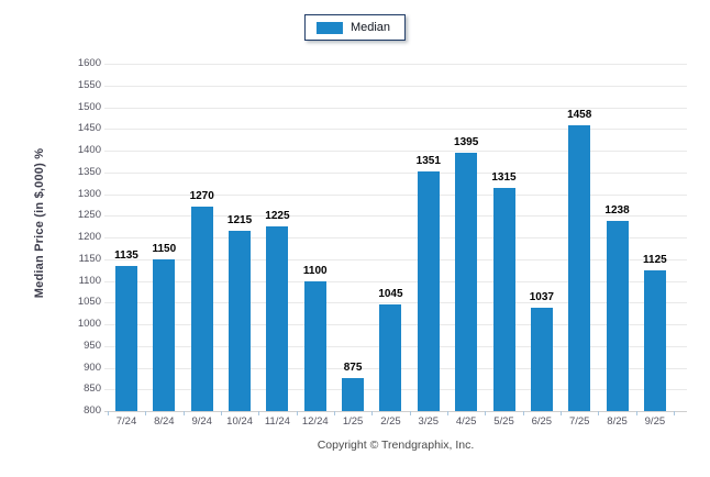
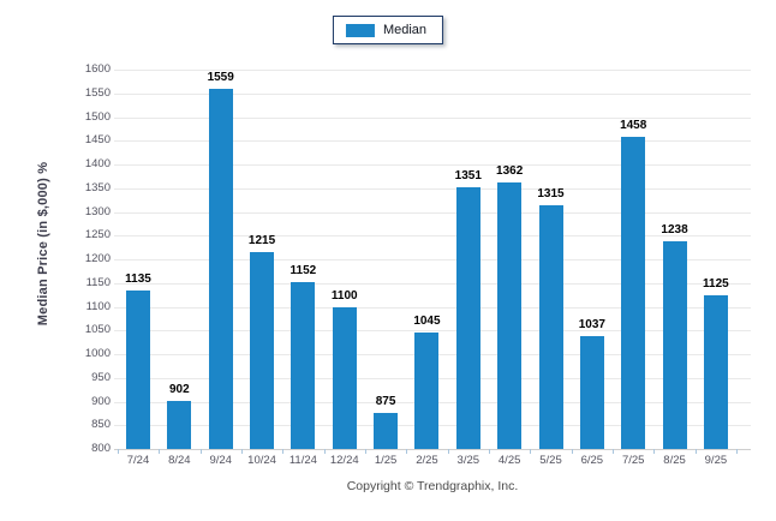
8/24: 1150 -> 902
9/24: 1270 -> 1559
11/24: 1225 -> 1152
4/25: 1395 -> 1362
